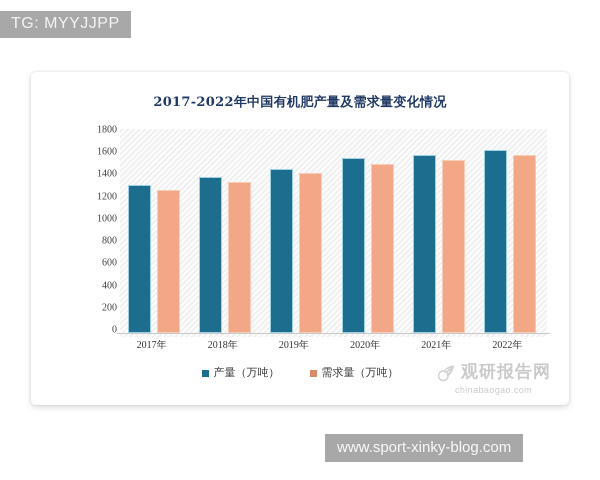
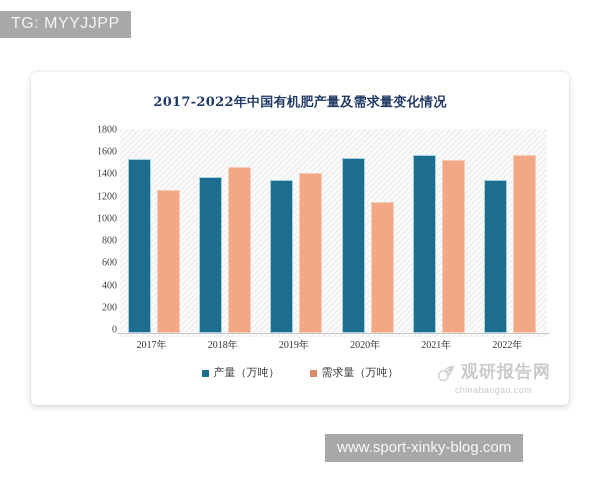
产量（万吨）/2017年: 1310 -> 1550
需求量（万吨）/2018年: 1340 -> 1480
产量（万吨）/2019年: 1460 -> 1360
需求量（万吨）/2020年: 1500 -> 1160
产量（万吨）/2022年: 1630 -> 1360
